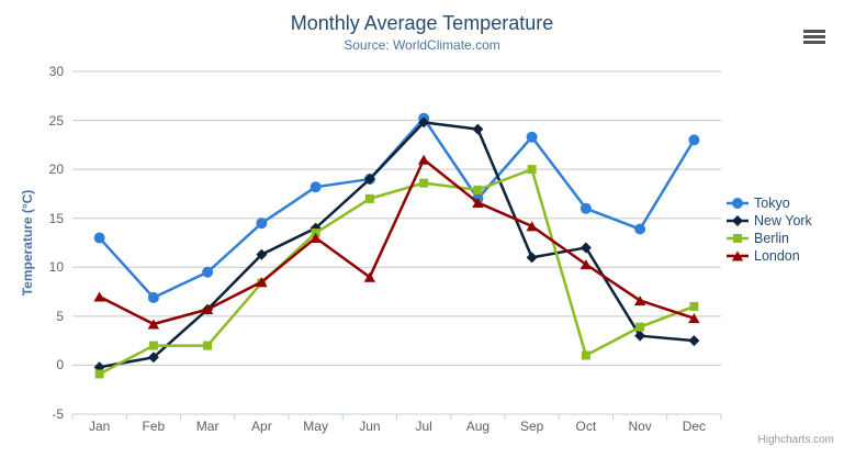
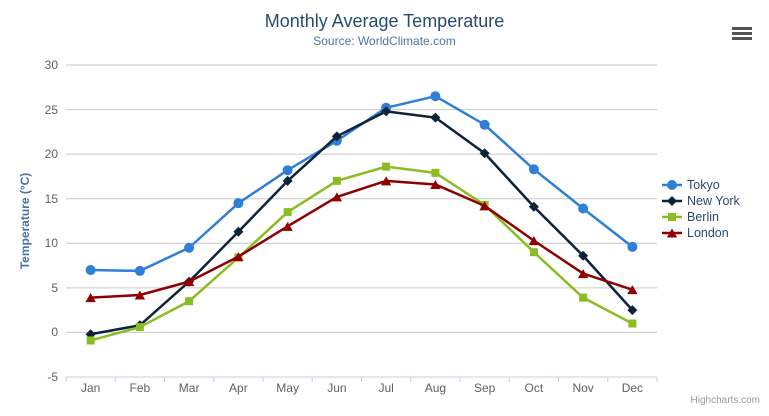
Tokyo/Jan: 13 -> 7
London/Jan: 7 -> 4
Berlin/Feb: 2 -> 1
Berlin/Mar: 2 -> 4
New York/May: 14 -> 17
London/May: 13 -> 12
Tokyo/Jun: 19 -> 22
New York/Jun: 19 -> 22
London/Jun: 9 -> 15
London/Jul: 21 -> 17
Tokyo/Aug: 17 -> 26
New York/Sep: 11 -> 20
Berlin/Sep: 20 -> 14
Tokyo/Oct: 16 -> 18
New York/Oct: 12 -> 14
Berlin/Oct: 1 -> 9
New York/Nov: 3 -> 9
Tokyo/Dec: 23 -> 10
Berlin/Dec: 6 -> 1
